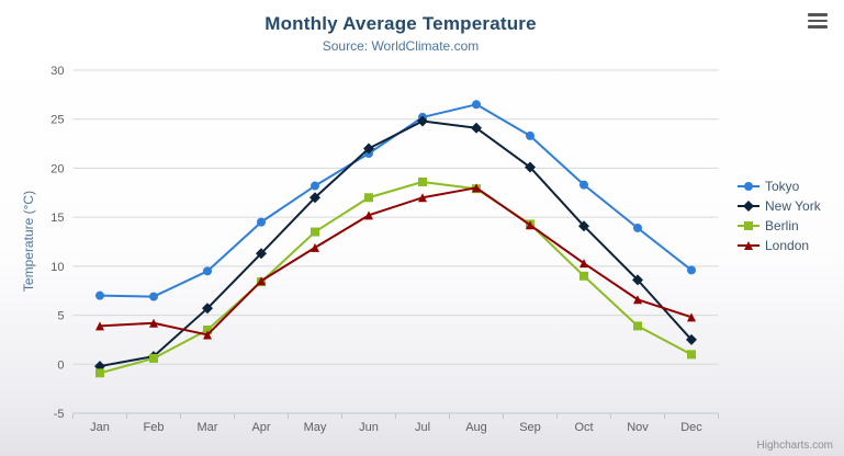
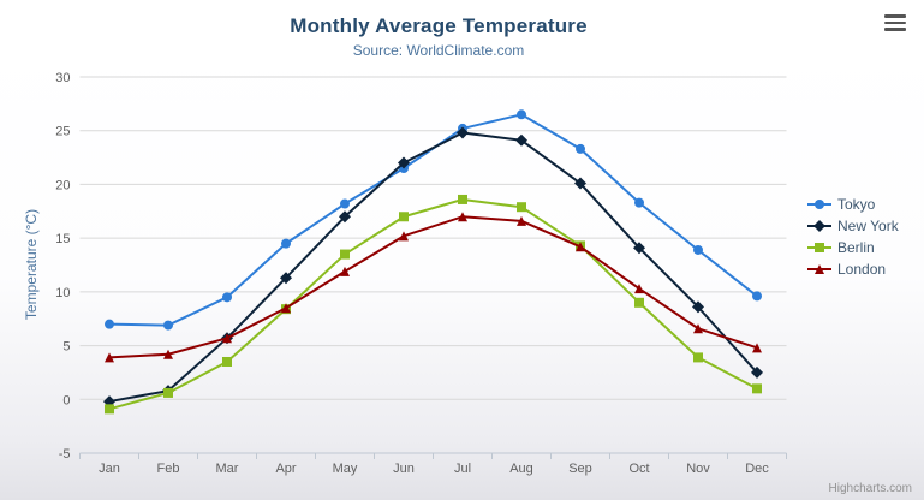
London/Mar: 3 -> 6
London/Aug: 18 -> 17
